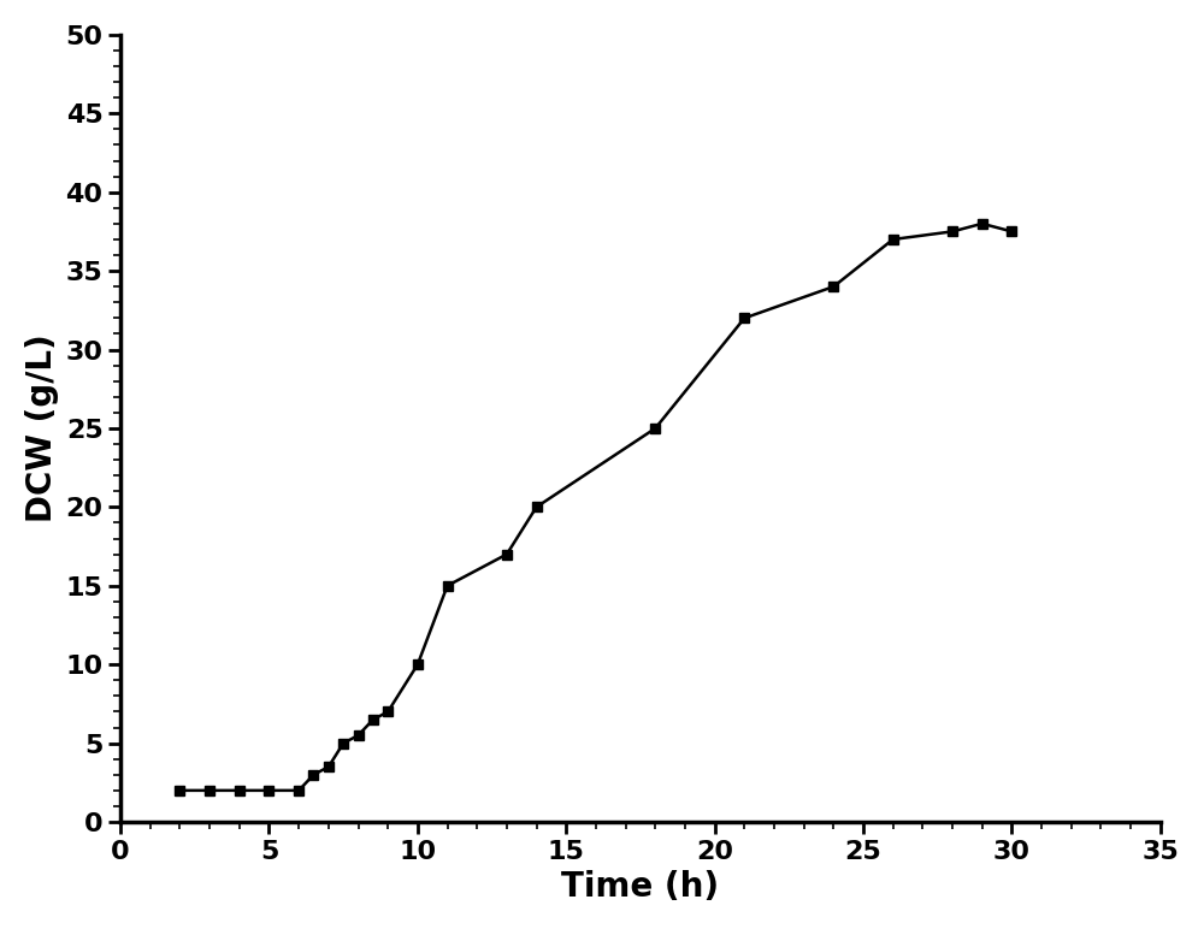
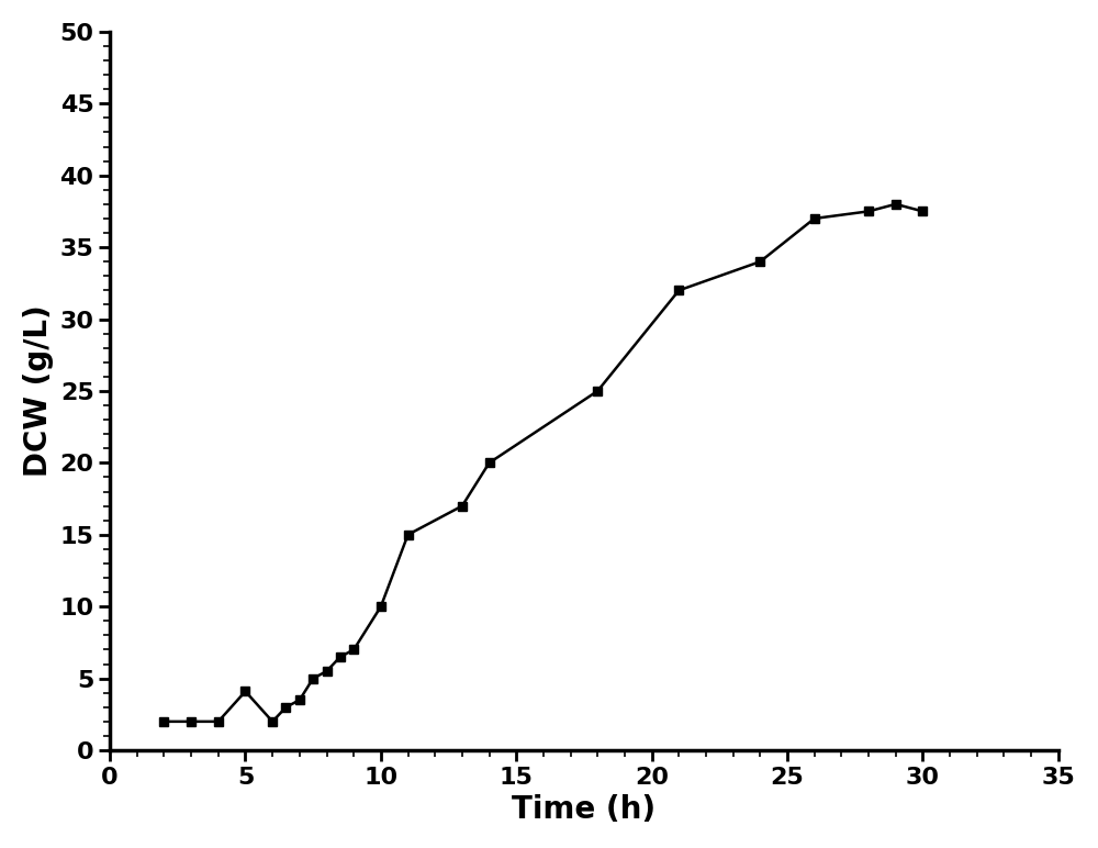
5: 2.0 -> 4.1
